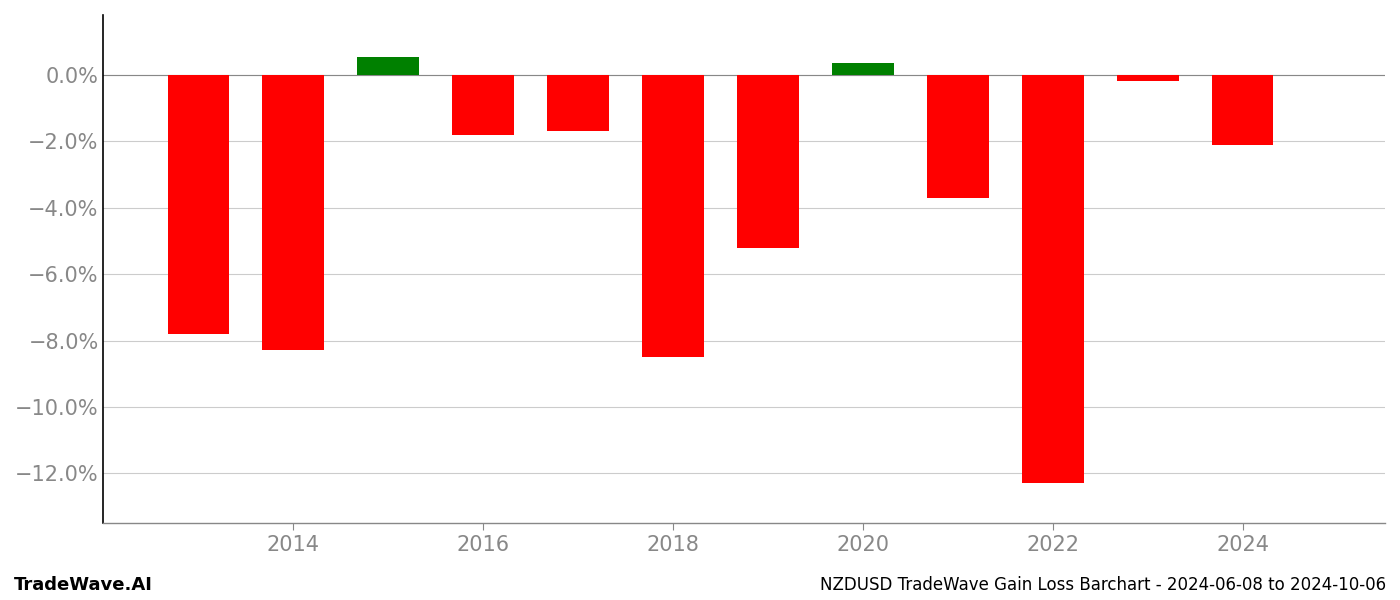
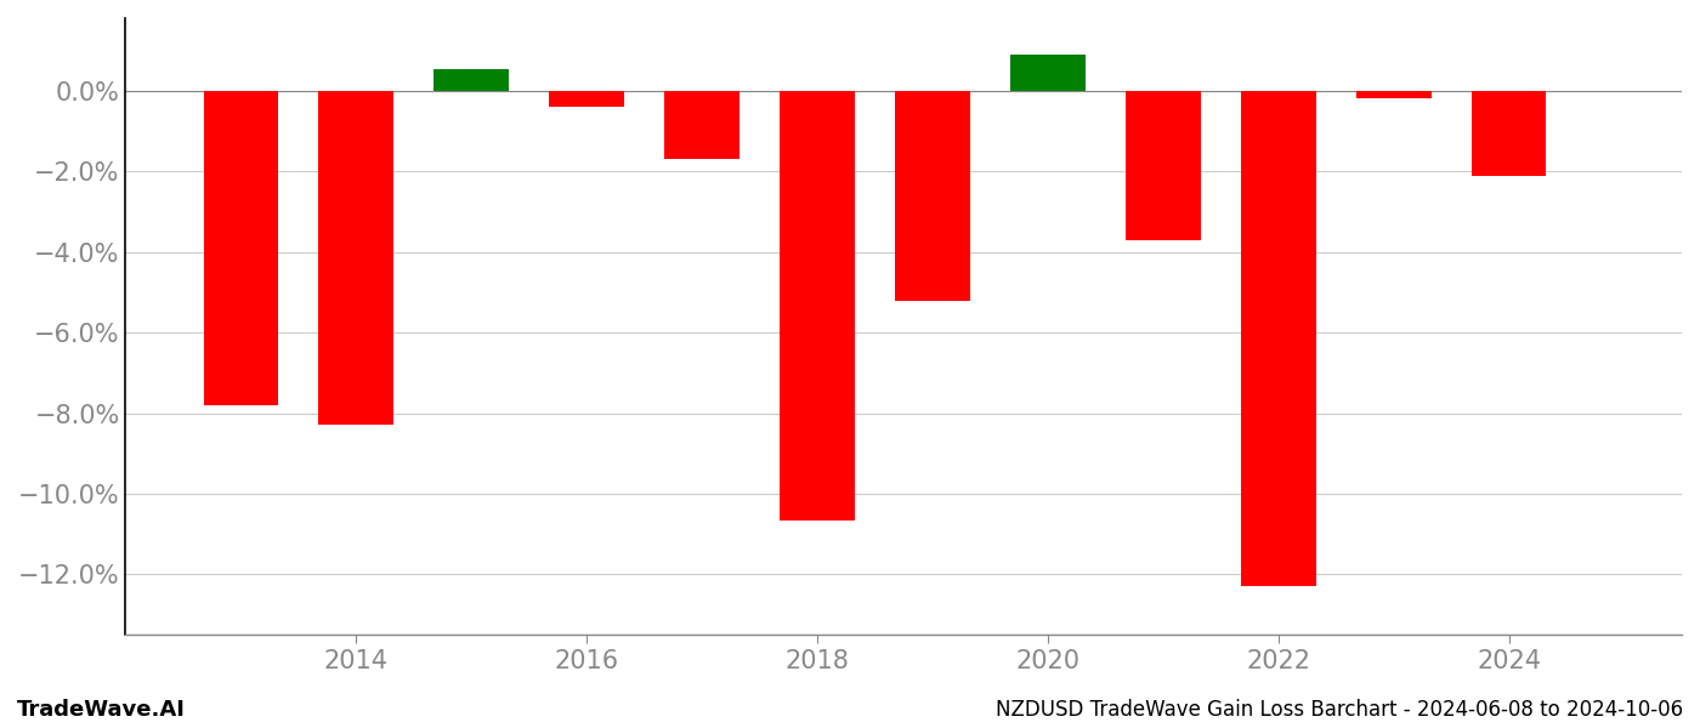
2016: -1.80% -> -0.40%
2018: -8.50% -> -10.65%
2020: 0.35% -> 0.90%
